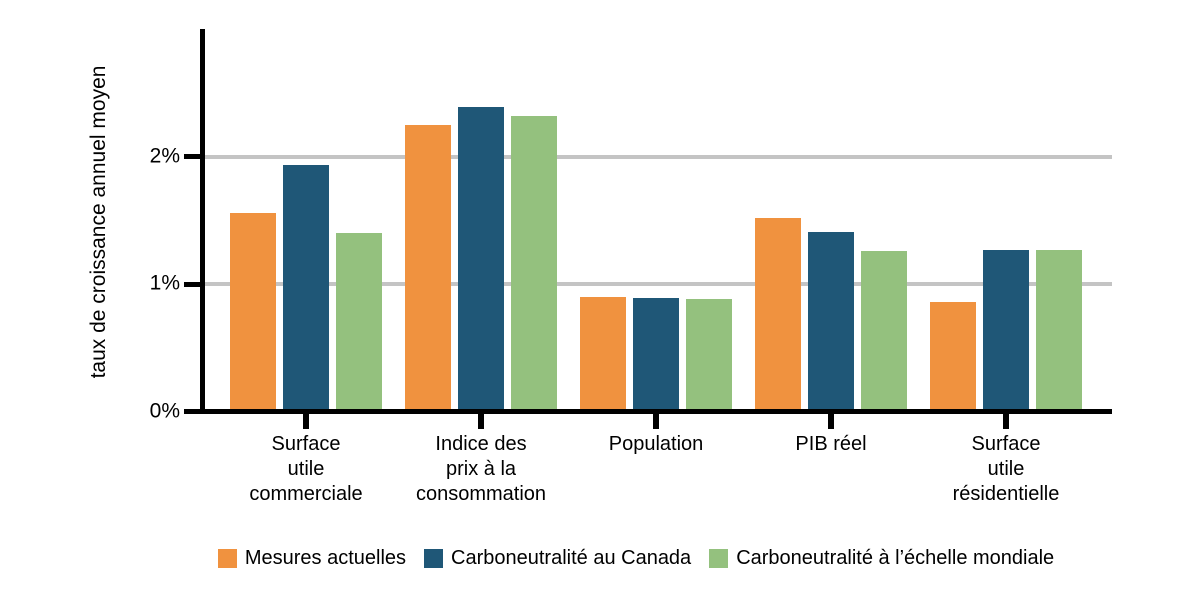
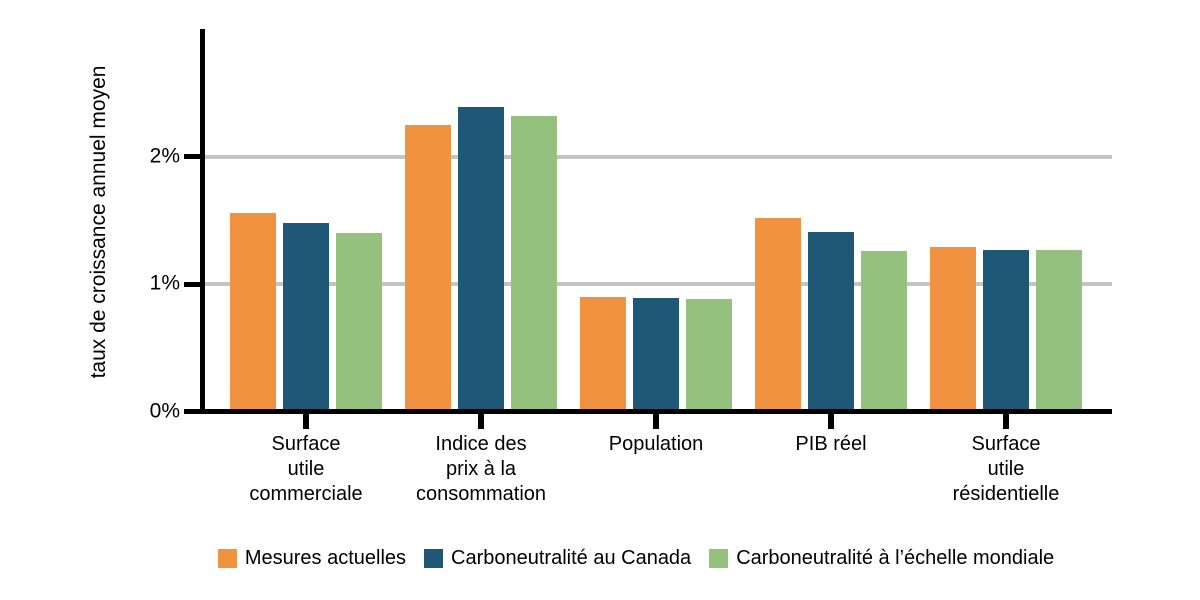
Carboneutralité au Canada/Surface utile commerciale: 1.93% -> 1.48%
Mesures actuelles/Surface utile résidentielle: 0.86% -> 1.29%
